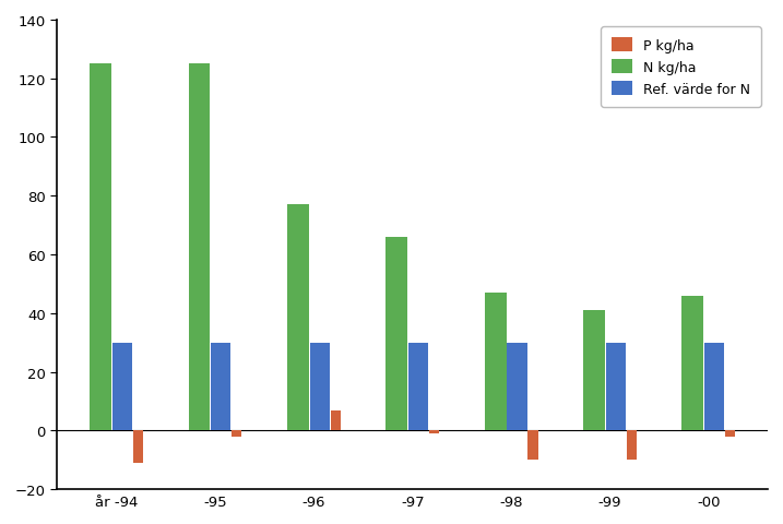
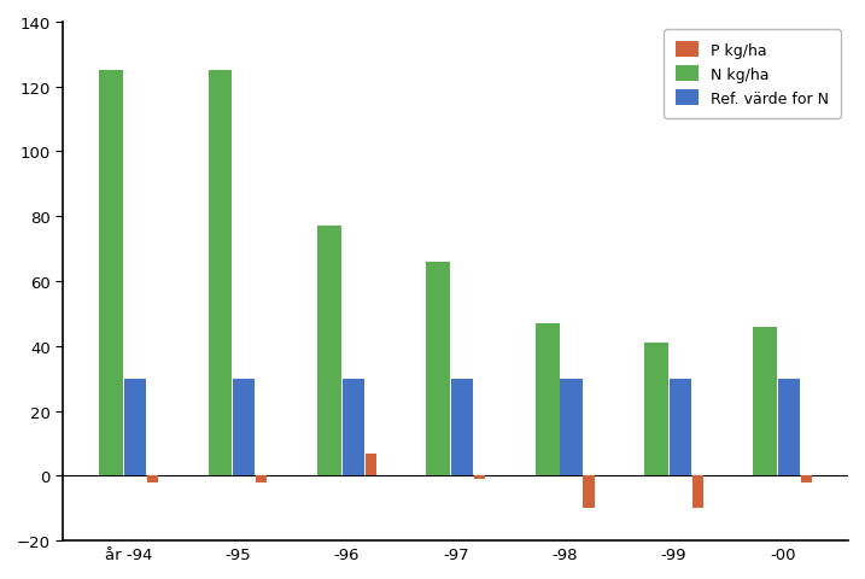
P kg/ha/år -94: -11 -> -2
